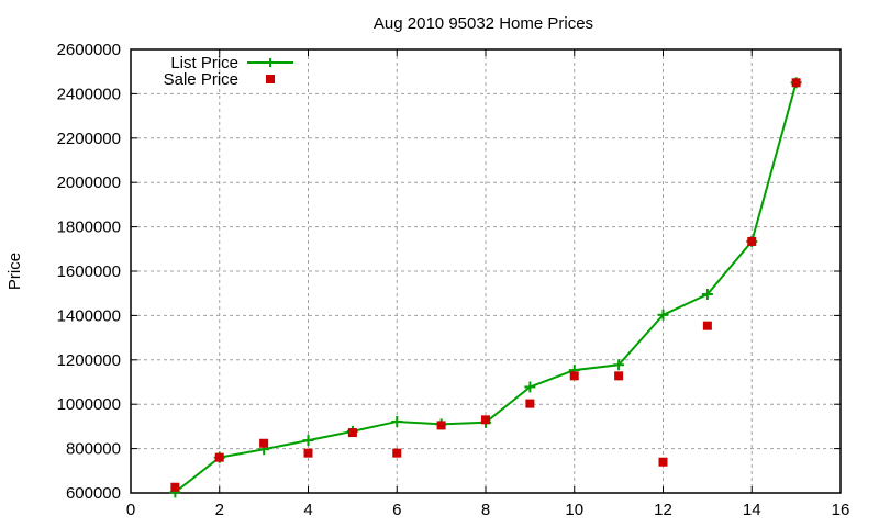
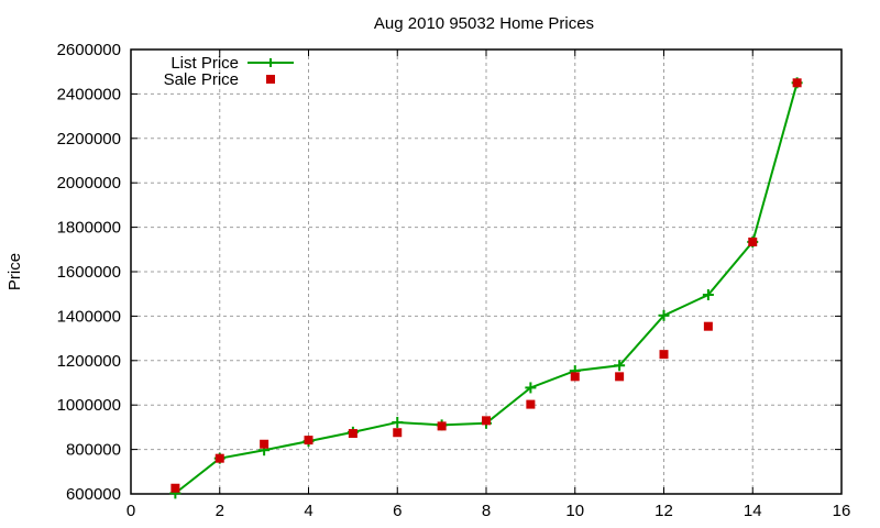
Sale Price/4: 780000 -> 840000
Sale Price/6: 780000 -> 880000
Sale Price/12: 740000 -> 1230000
